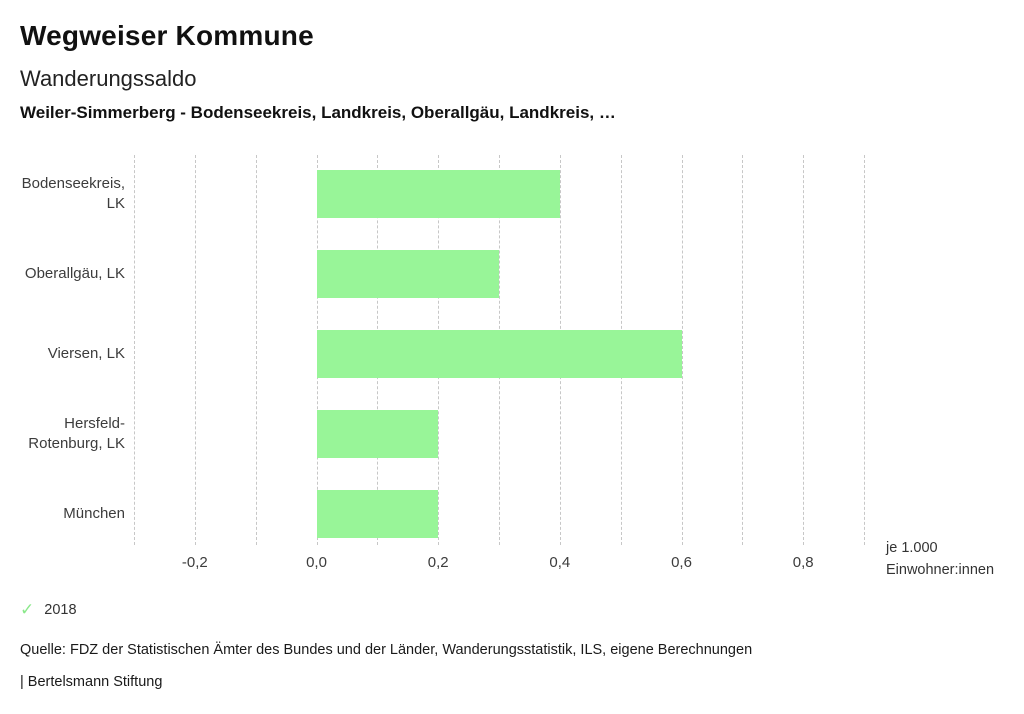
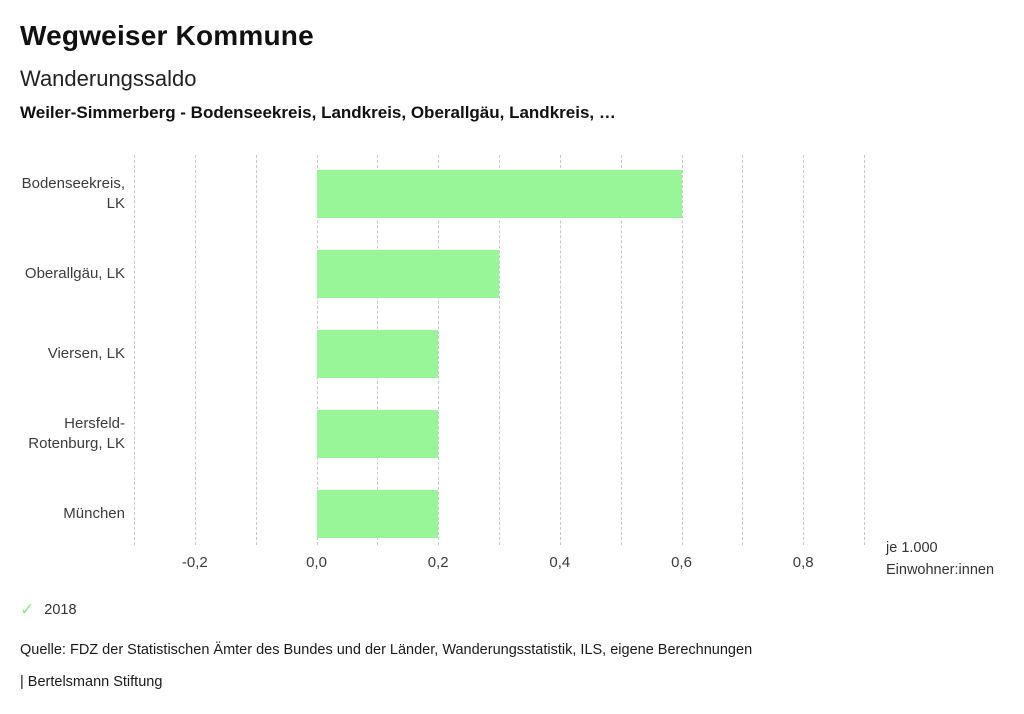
Bodenseekreis, LK: 0,4 -> 0,6
Viersen, LK: 0,6 -> 0,2
